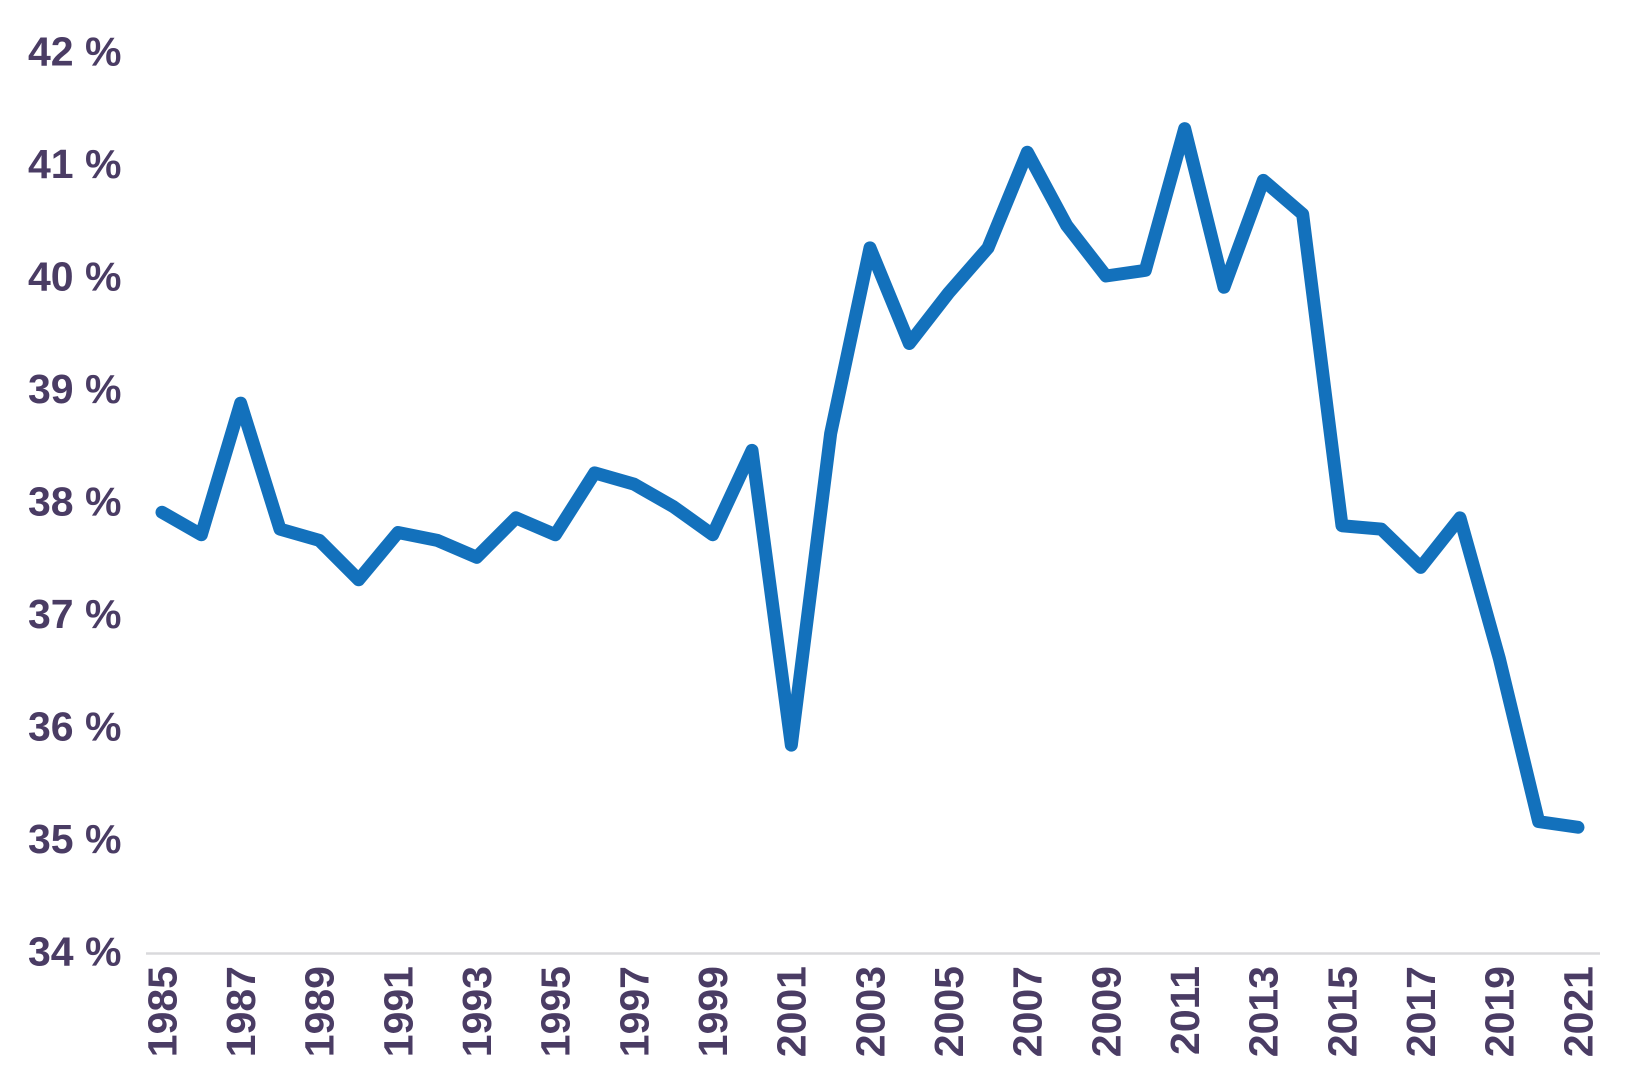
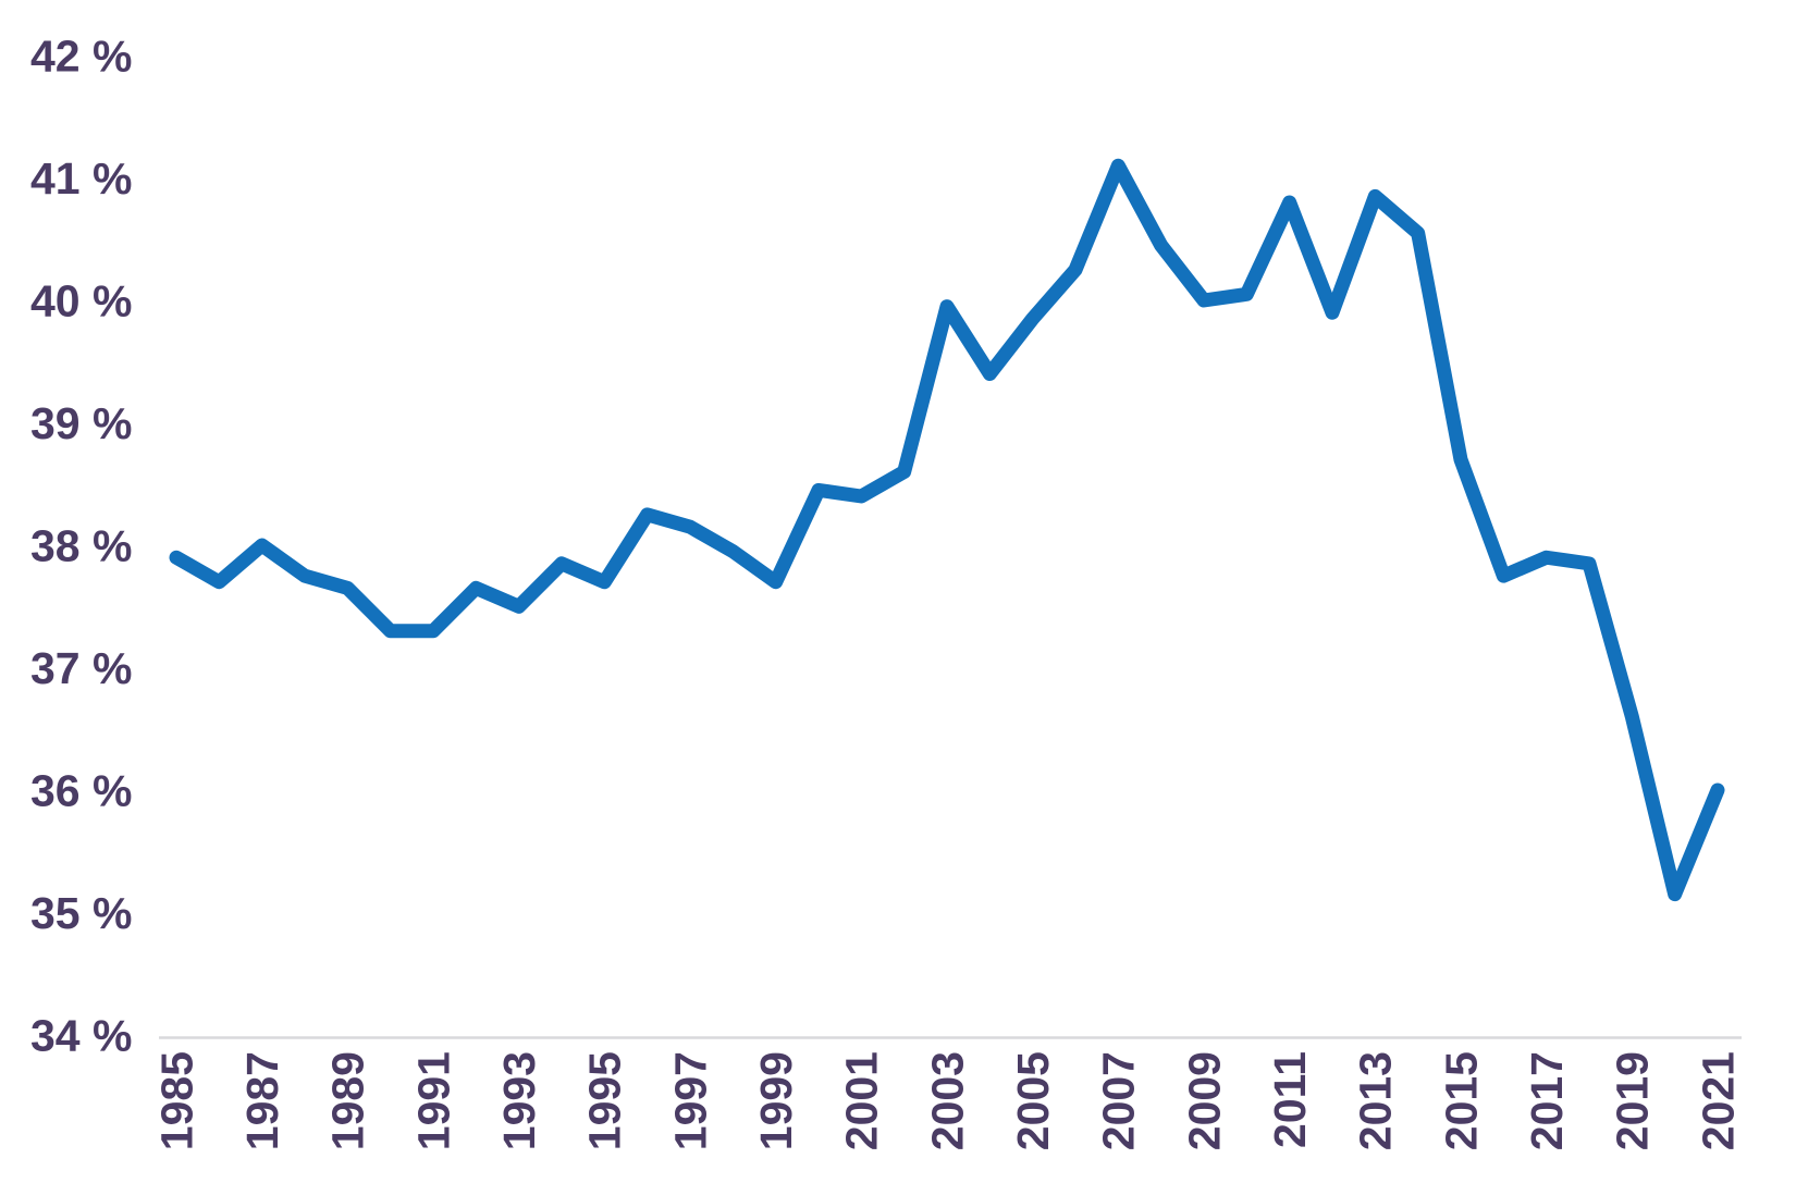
1987: 38.87% -> 38.00%
1991: 37.72% -> 37.30%
2001: 35.83% -> 38.40%
2003: 40.25% -> 39.95%
2011: 41.31% -> 40.80%
2015: 37.78% -> 38.70%
2017: 37.41% -> 37.90%
2021: 35.10% -> 36.00%
